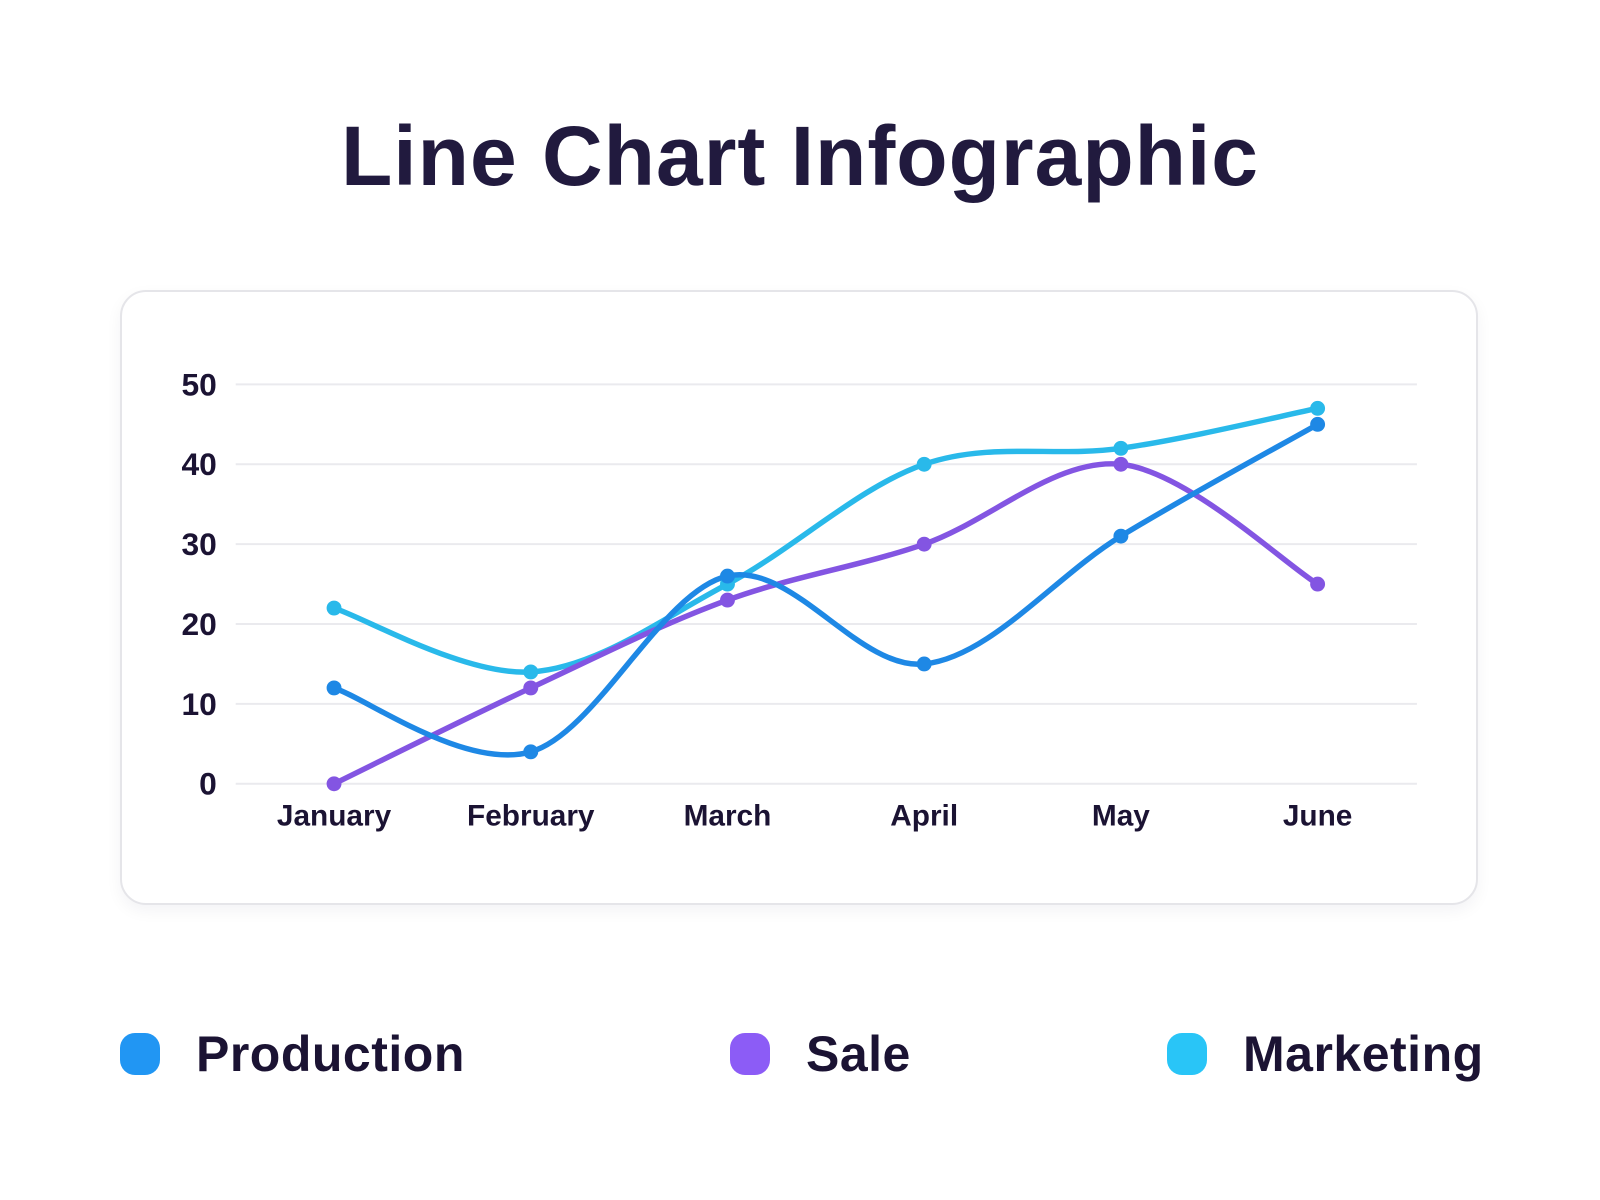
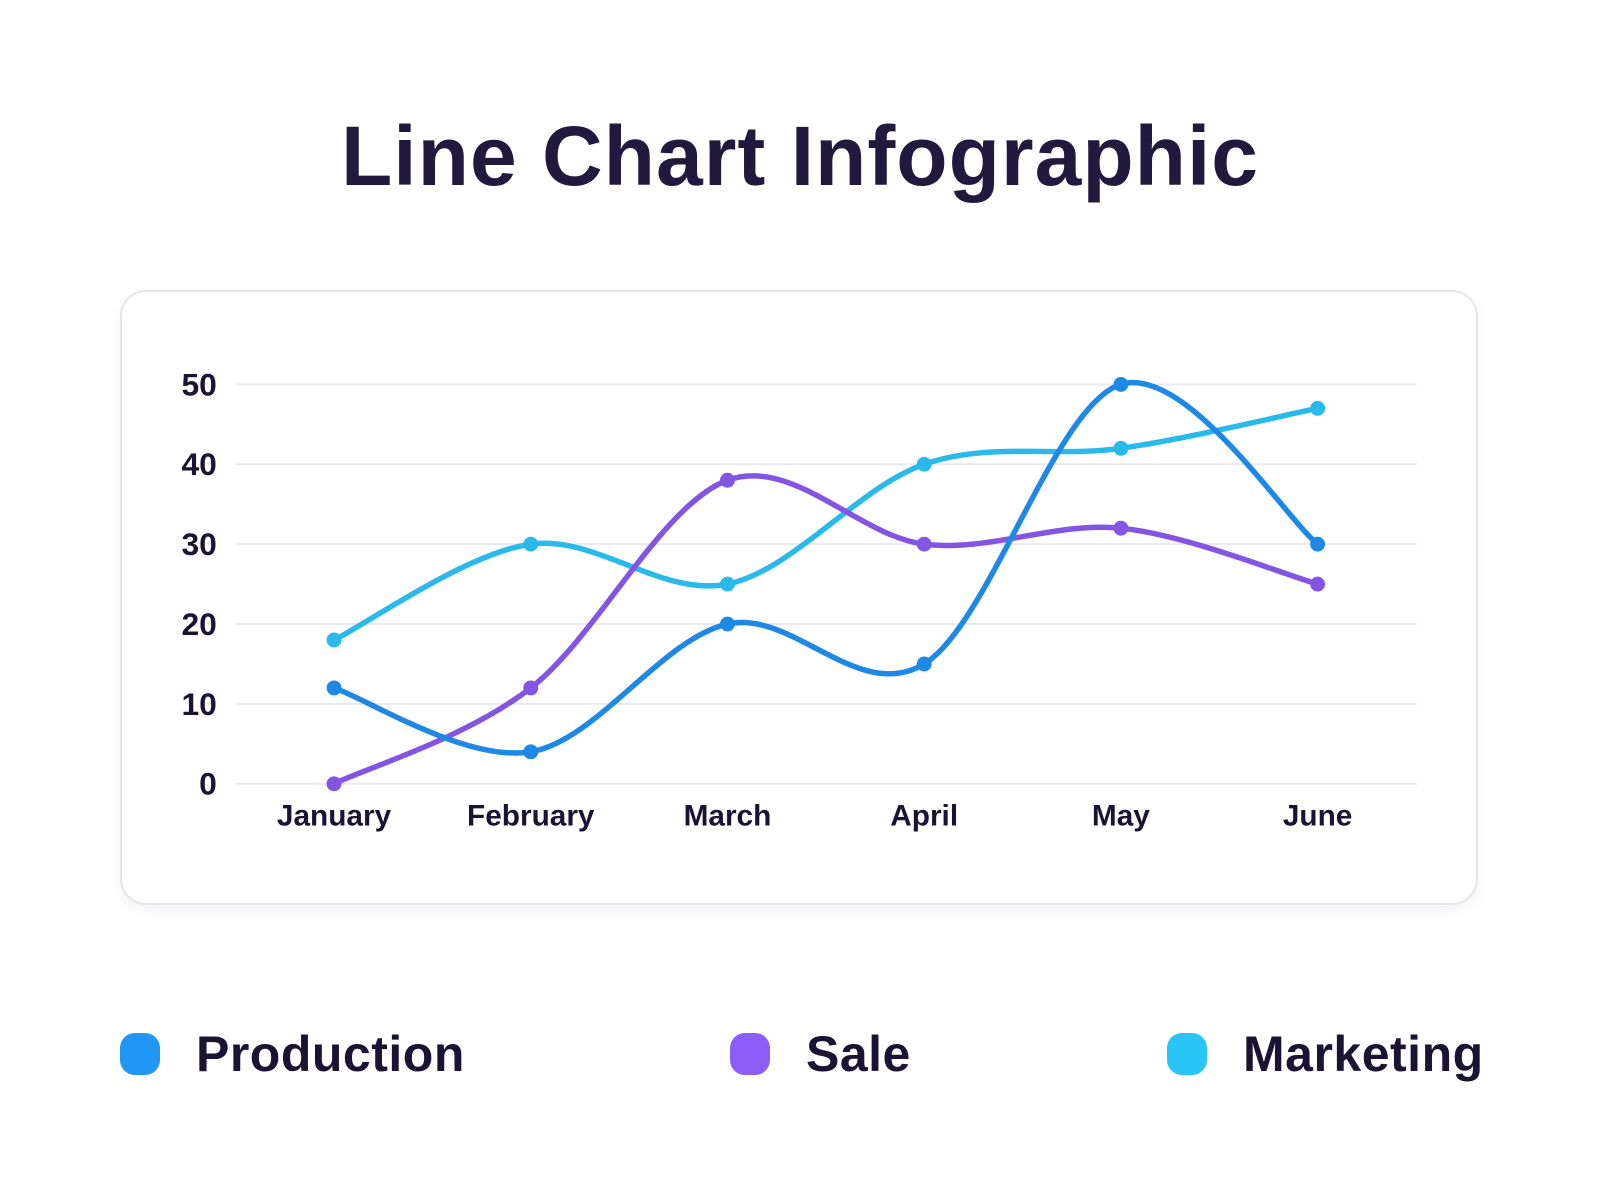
Marketing/January: 22 -> 18
Marketing/February: 14 -> 30
Production/March: 26 -> 20
Sale/March: 23 -> 38
Production/May: 31 -> 50
Sale/May: 40 -> 32
Production/June: 45 -> 30
